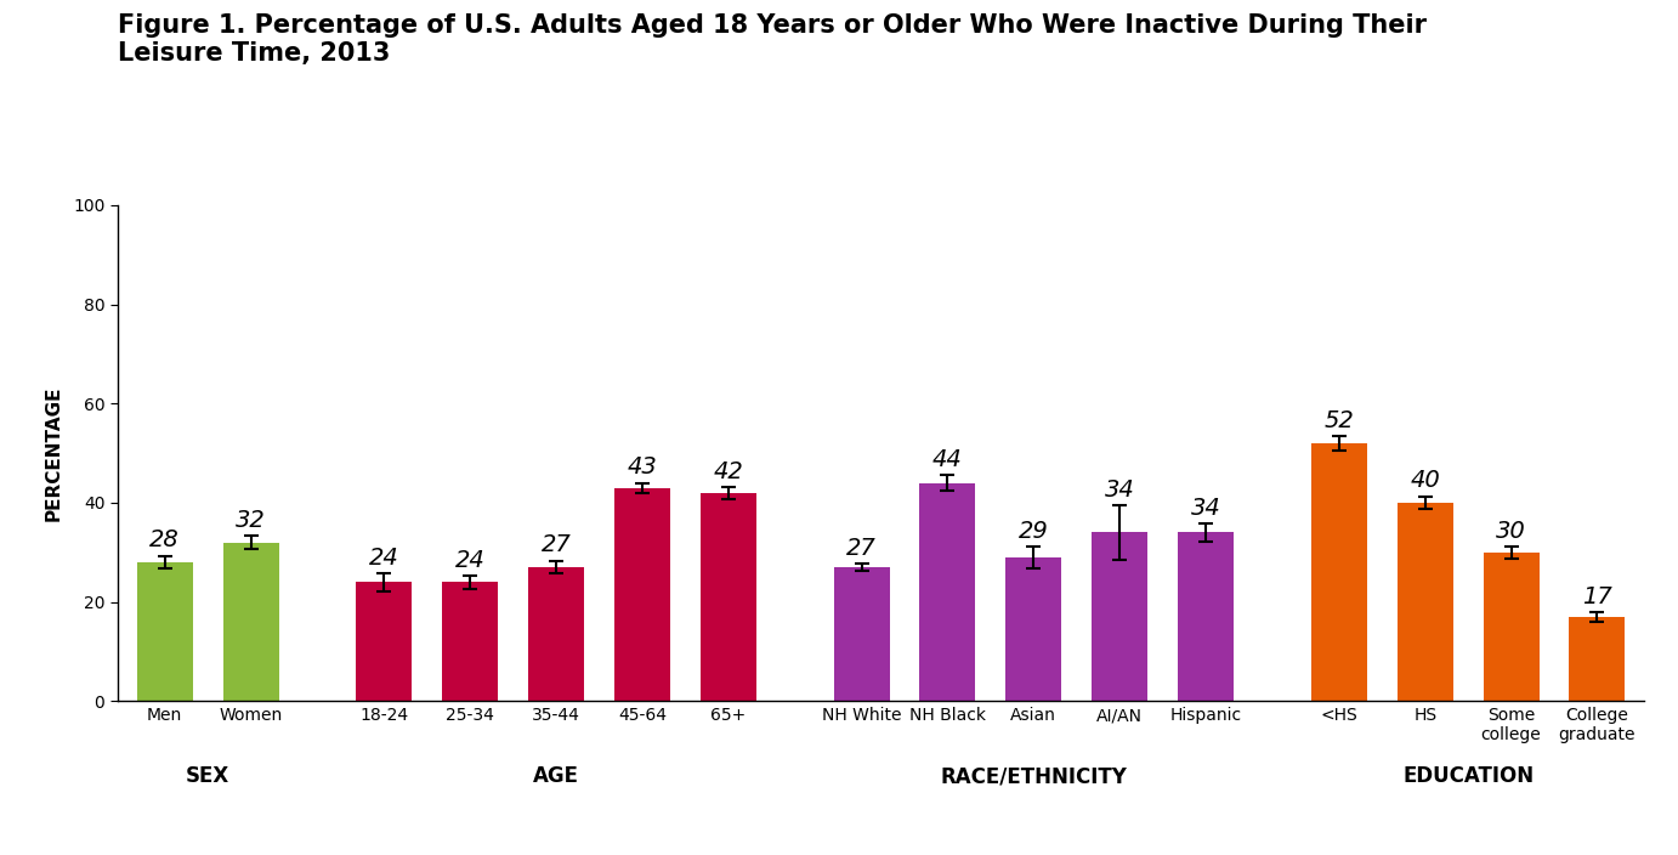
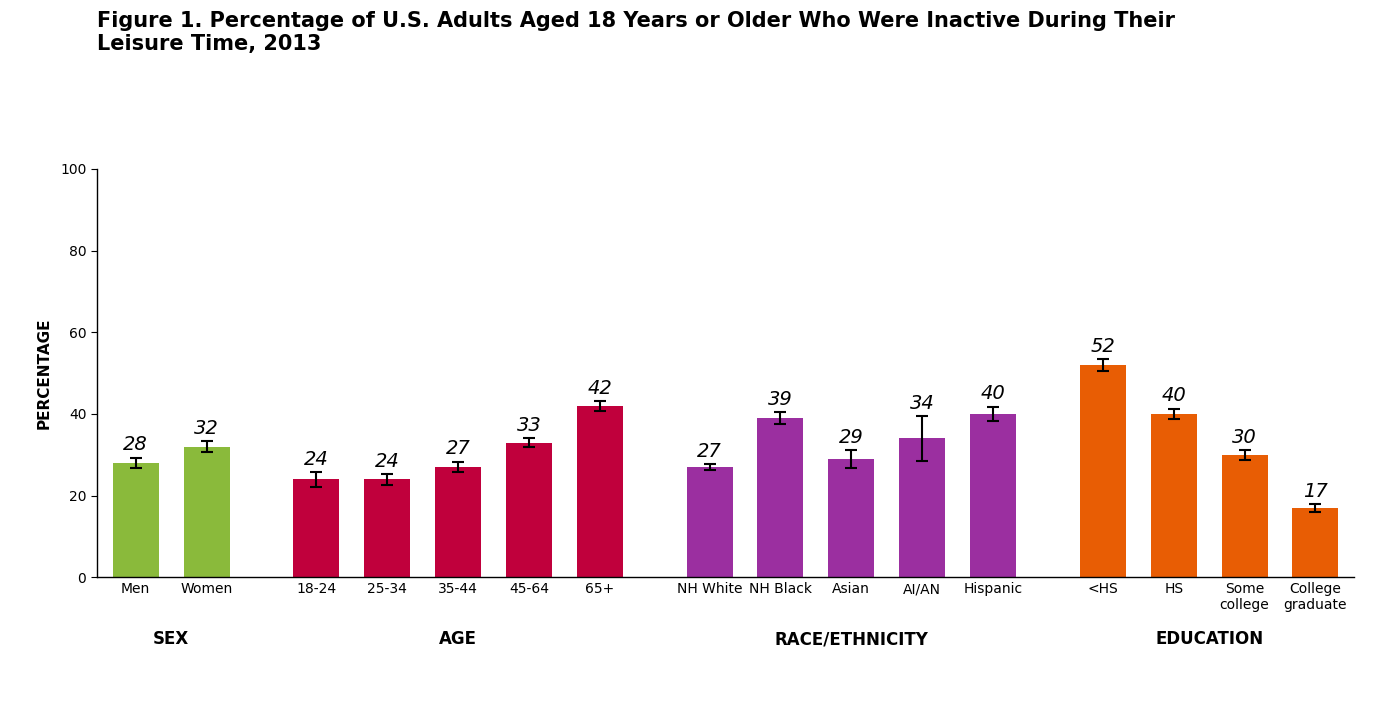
45-64: 43 -> 33
NH Black: 44 -> 39
Hispanic: 34 -> 40
